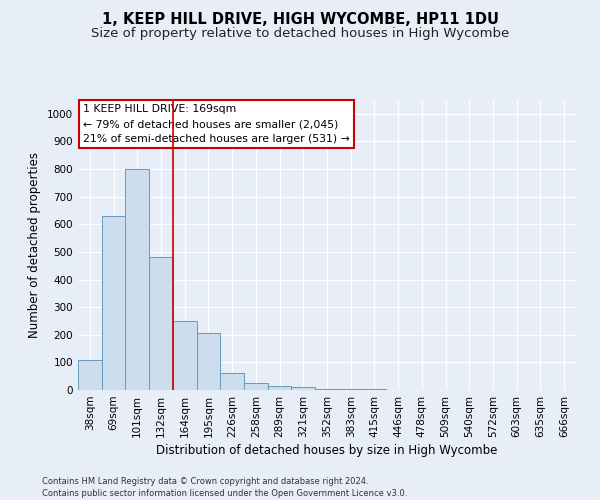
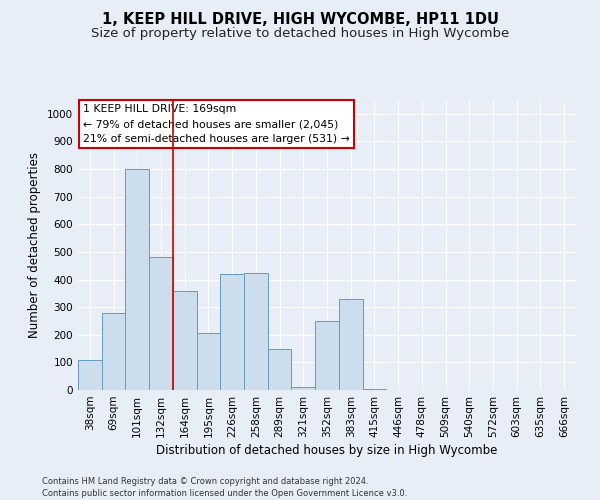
69sqm: 630 -> 280
164sqm: 250 -> 360
226sqm: 60 -> 420
258sqm: 25 -> 425
289sqm: 15 -> 150
352sqm: 5 -> 250
383sqm: 5 -> 330
